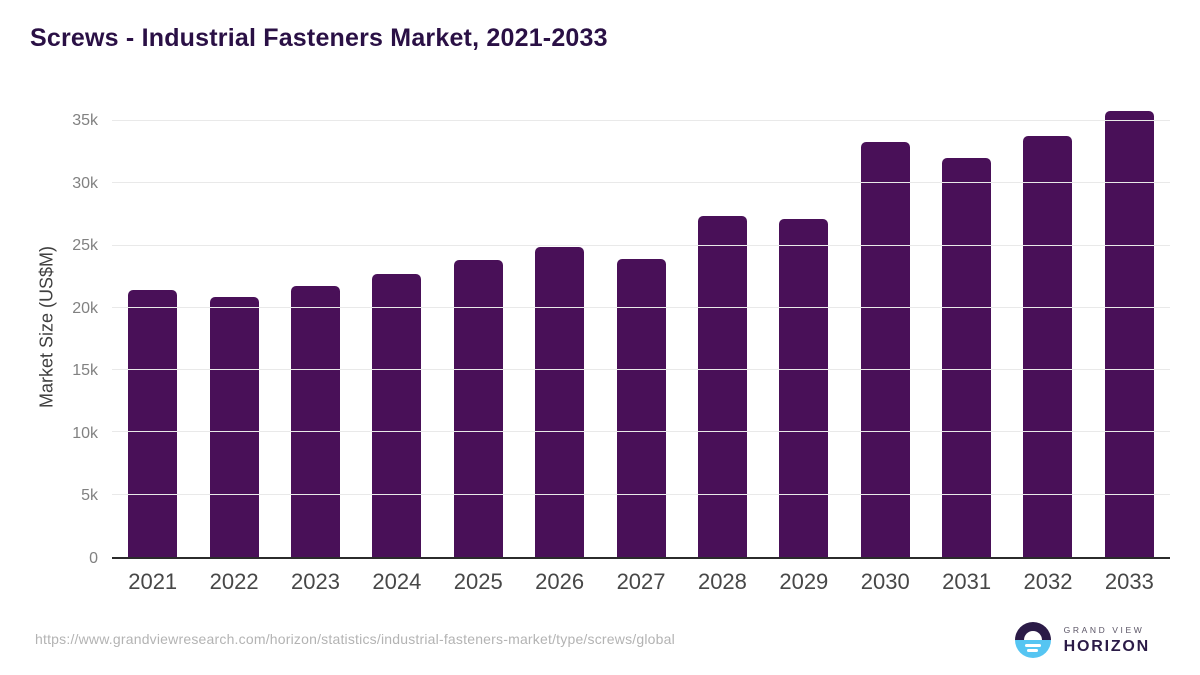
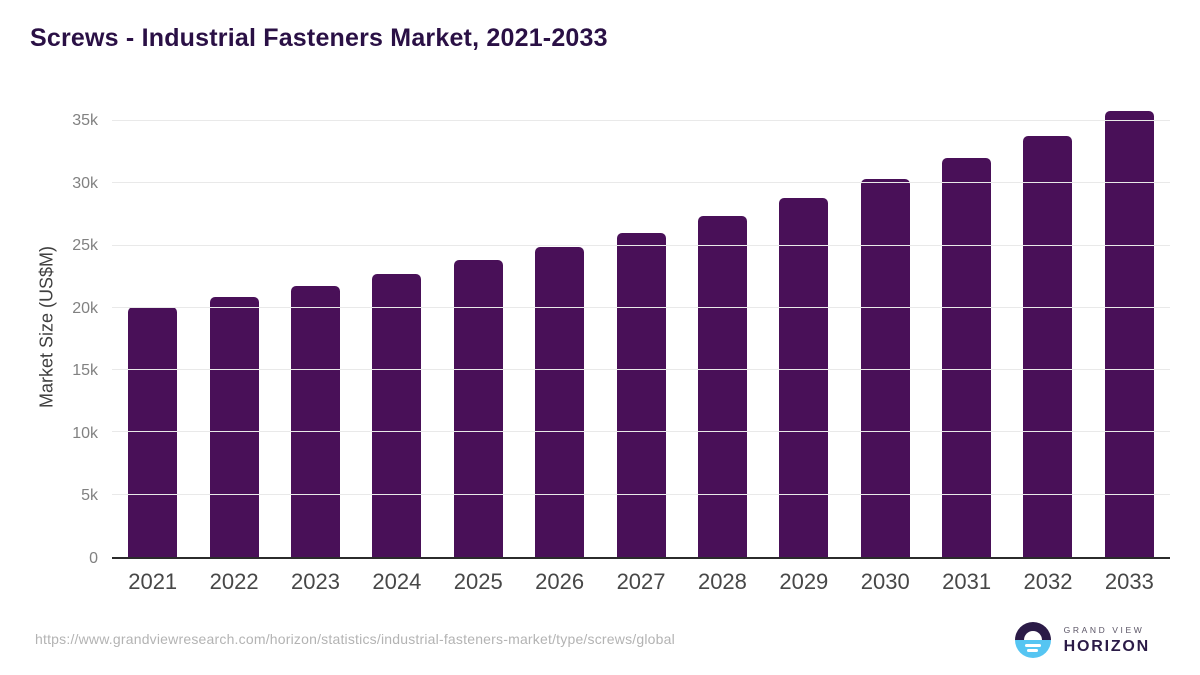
2021: 21.4k -> 20.1k
2027: 23.9k -> 26.0k
2029: 27.1k -> 28.8k
2030: 33.3k -> 30.4k
